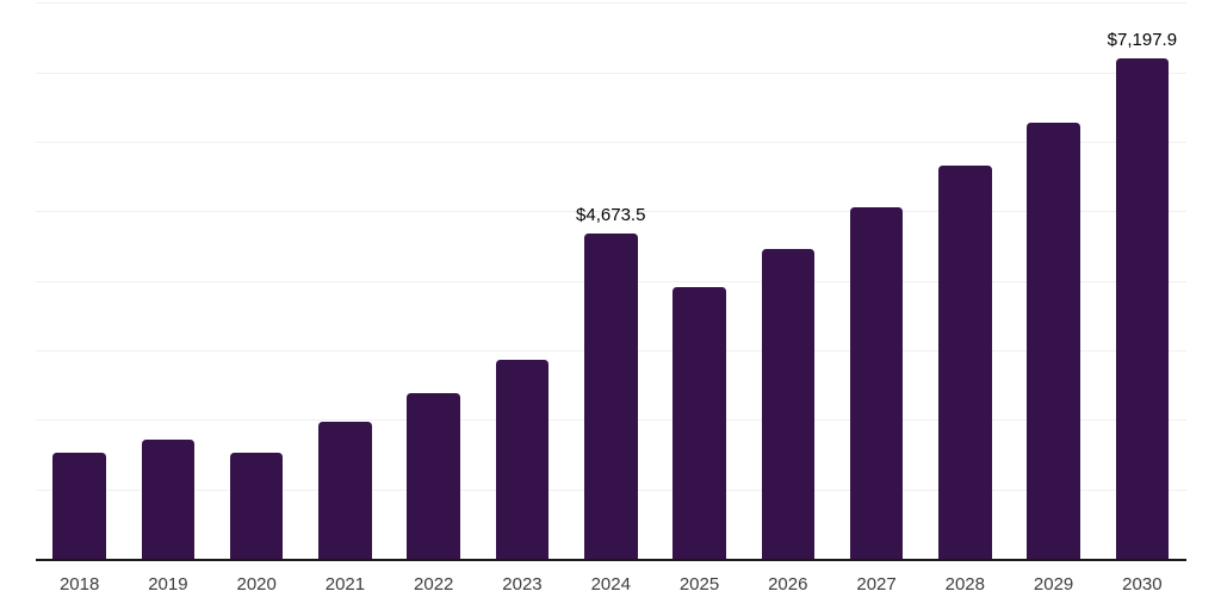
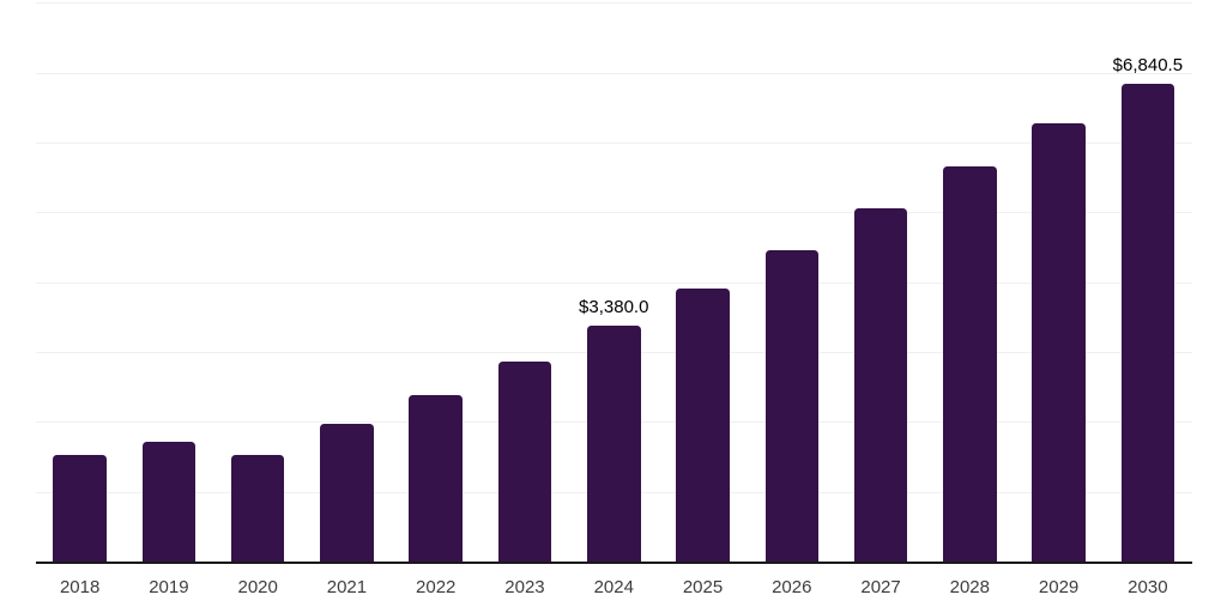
2024: $4,673.5 -> $3,380.0
2030: $7,197.9 -> $6,840.5
